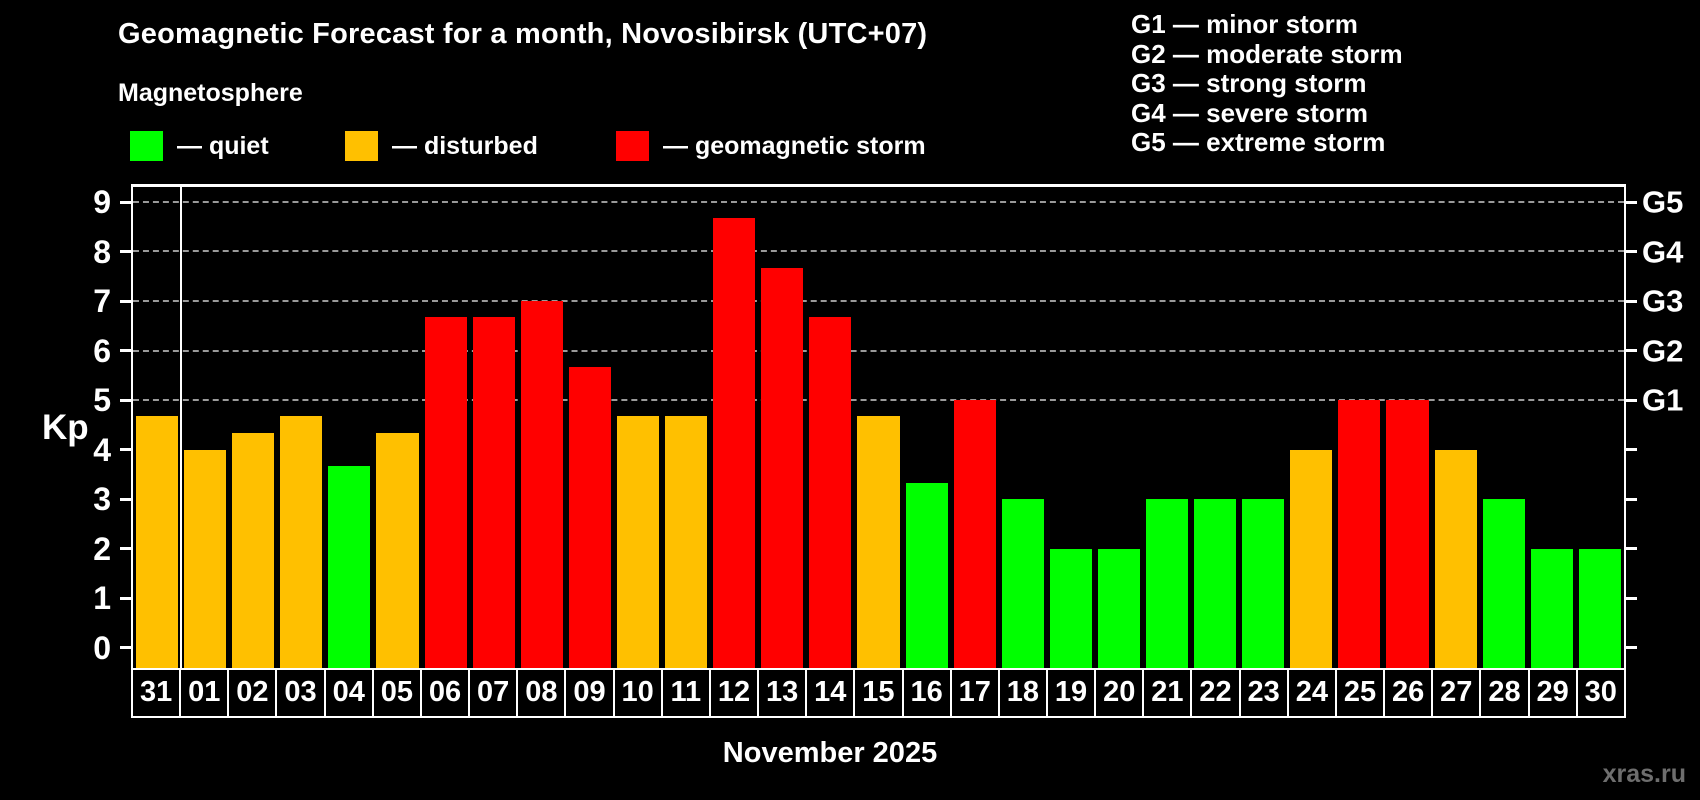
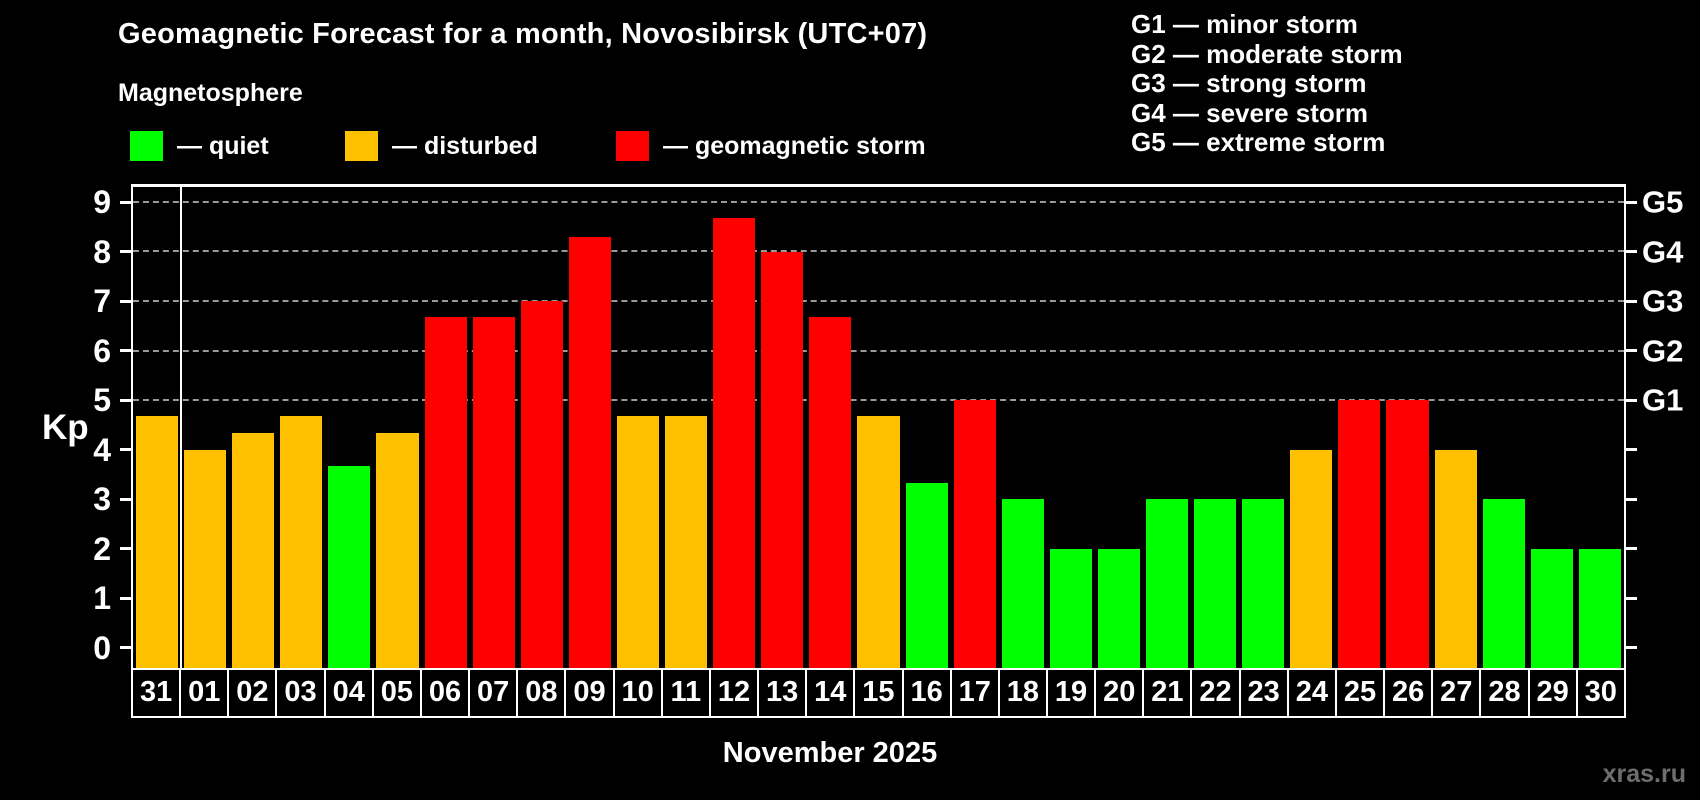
09: 5.7 -> 8.3
13: 7.7 -> 8.0
